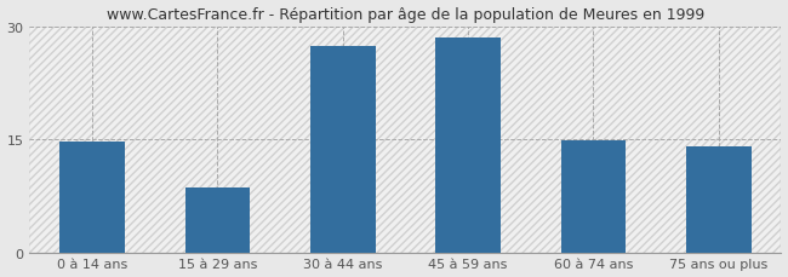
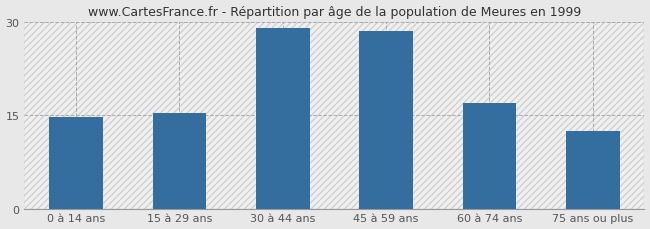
15 à 29 ans: 8.6 -> 15.4
30 à 44 ans: 27.4 -> 28.9
60 à 74 ans: 14.8 -> 17.0
75 ans ou plus: 14.0 -> 12.5
